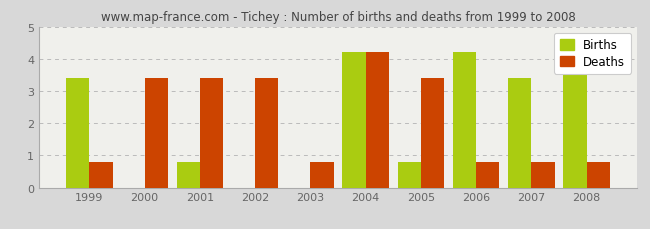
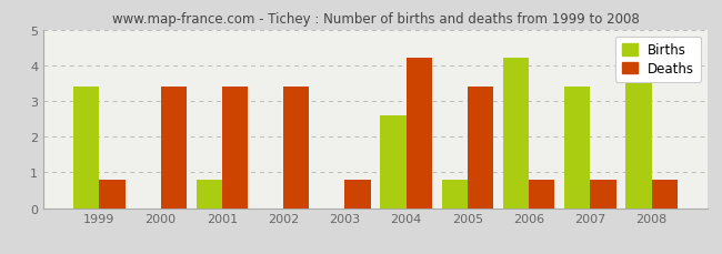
Births/2004: 4.2 -> 2.6
